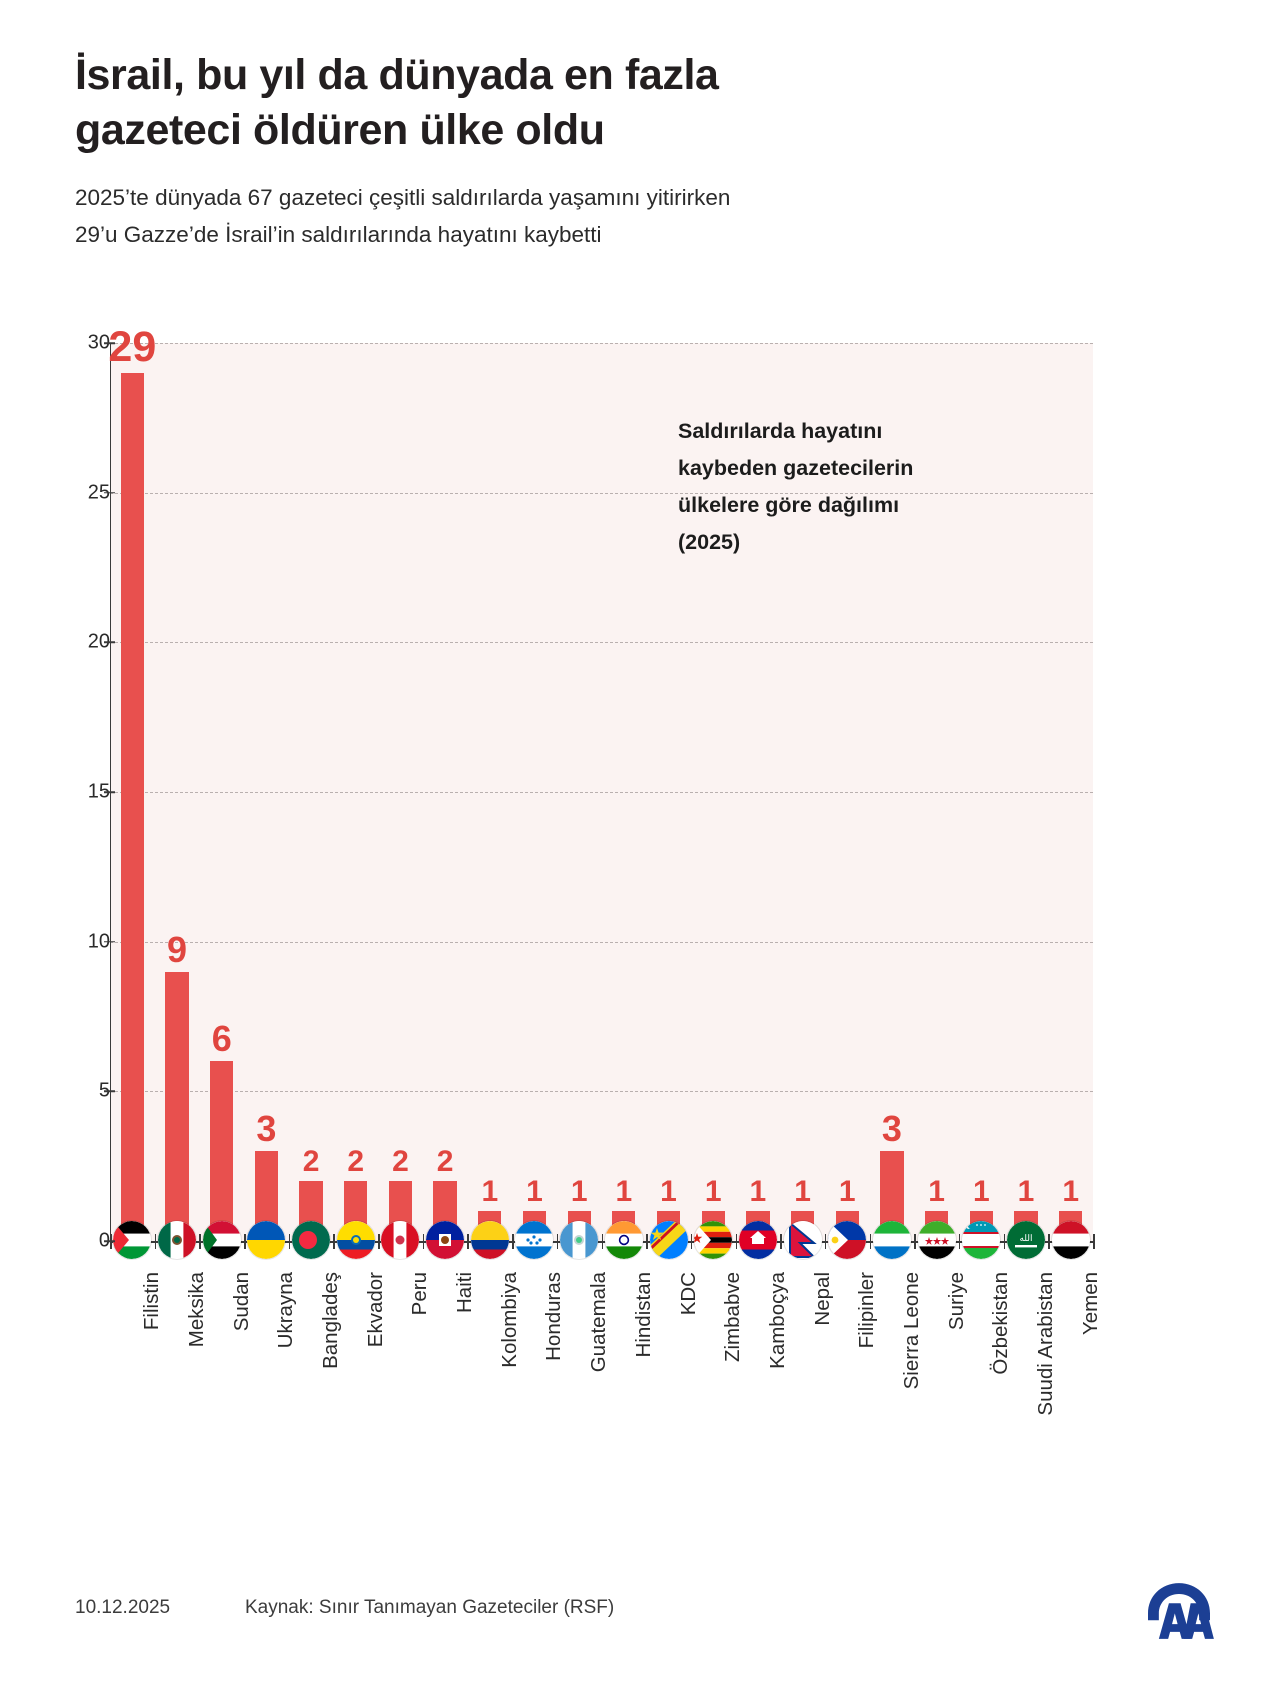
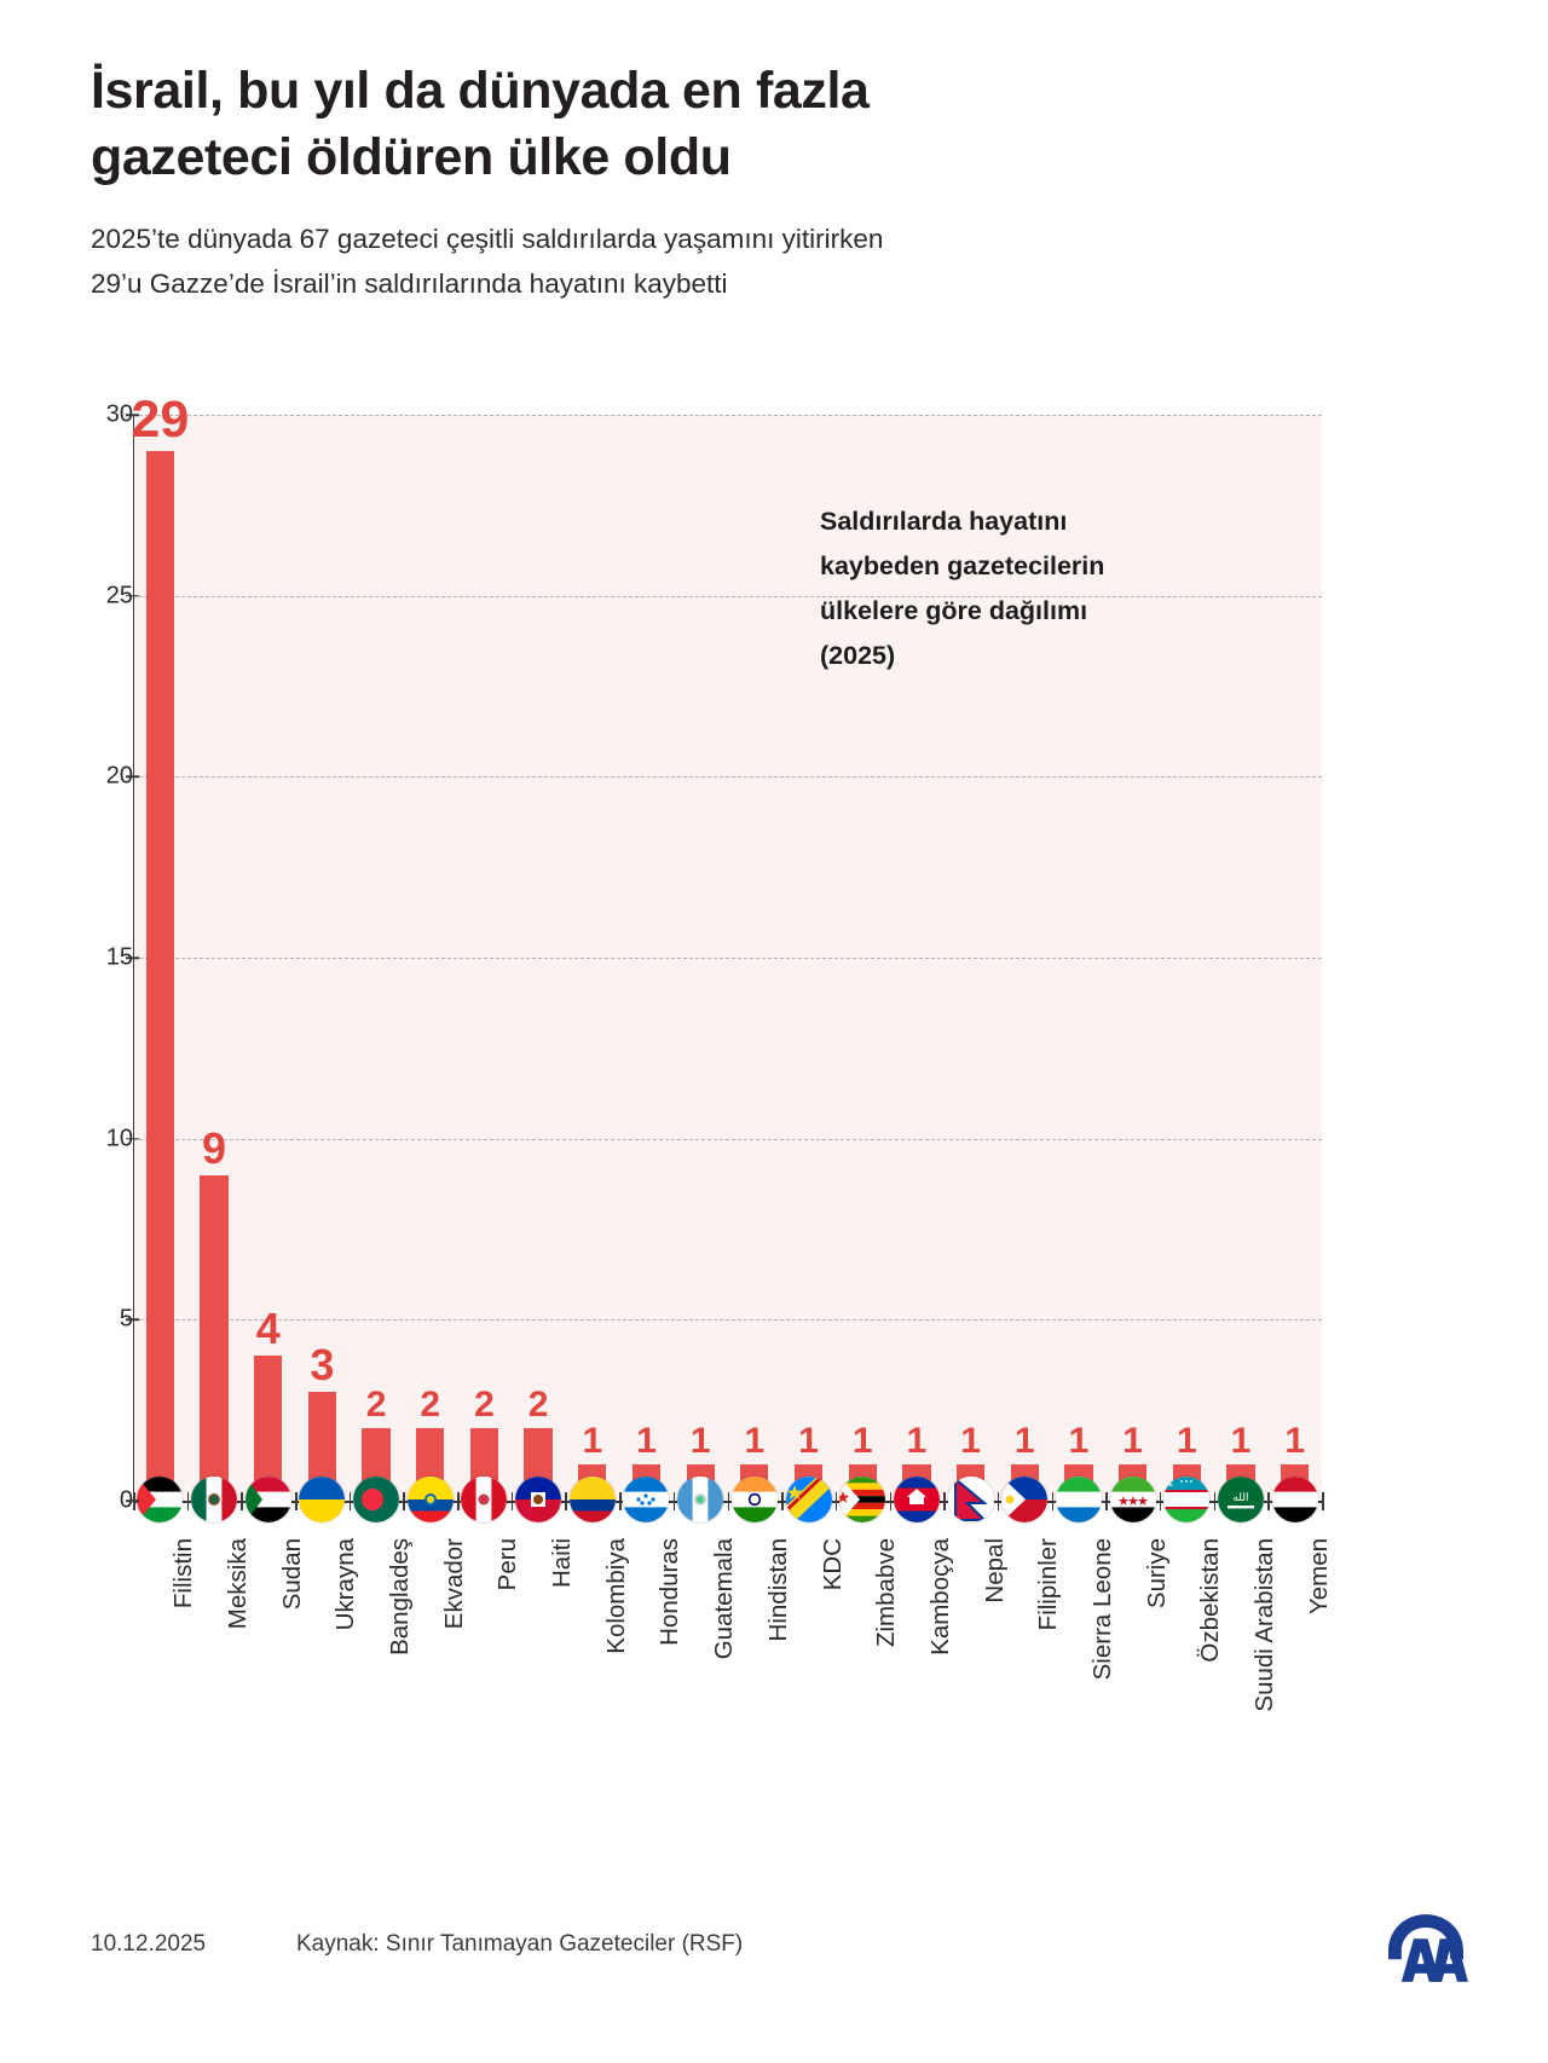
Sudan: 6 -> 4
Sierra Leone: 3 -> 1
